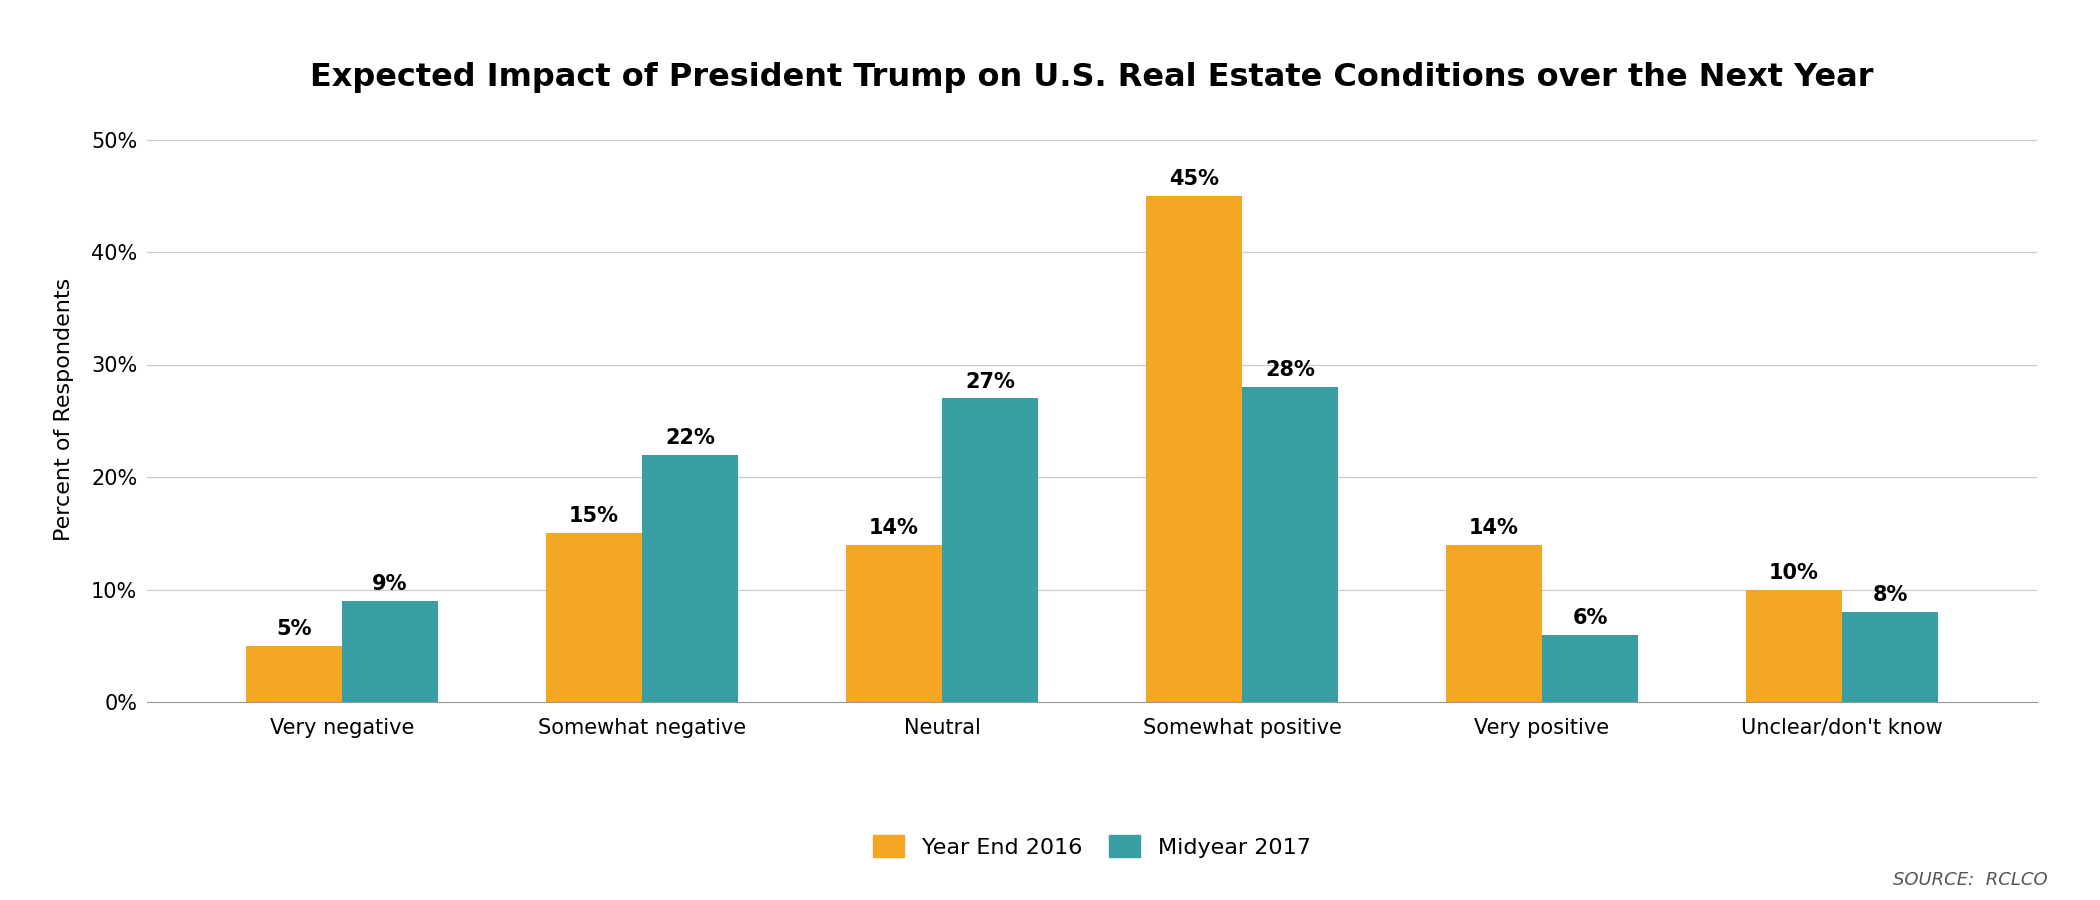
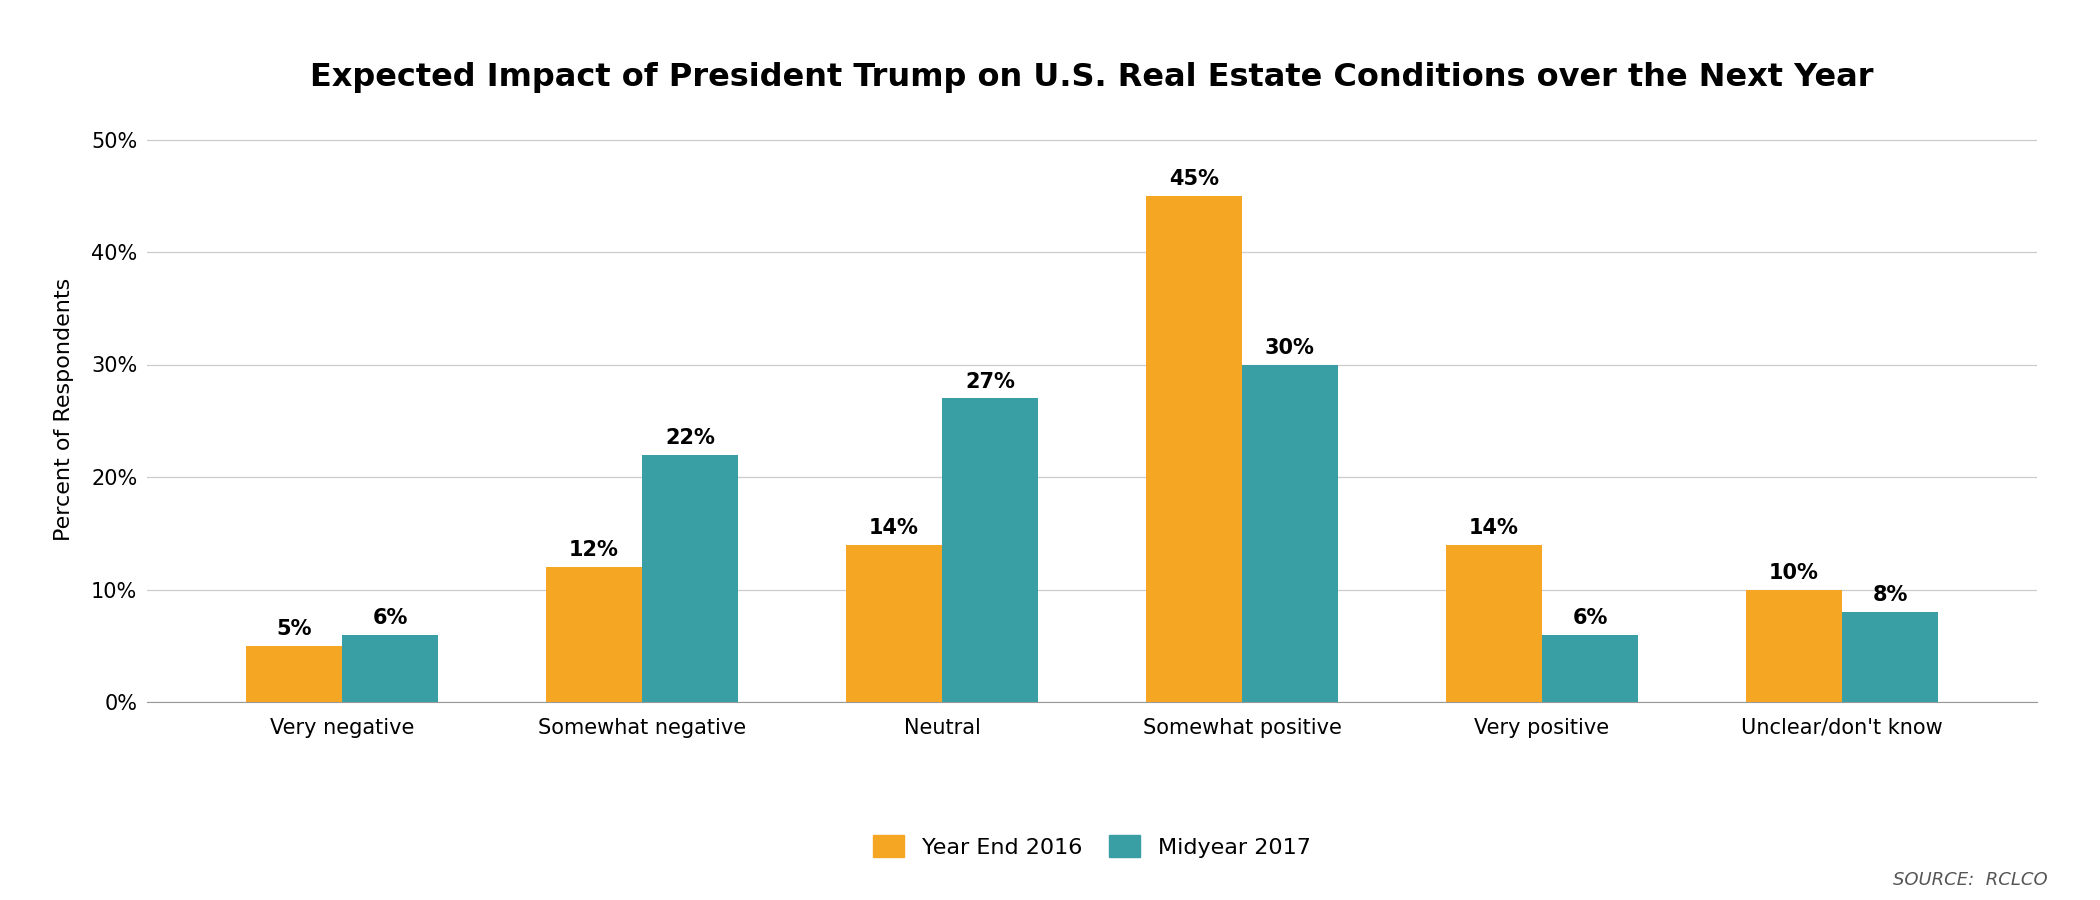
Midyear 2017/Very negative: 9% -> 6%
Year End 2016/Somewhat negative: 15% -> 12%
Midyear 2017/Somewhat positive: 28% -> 30%
